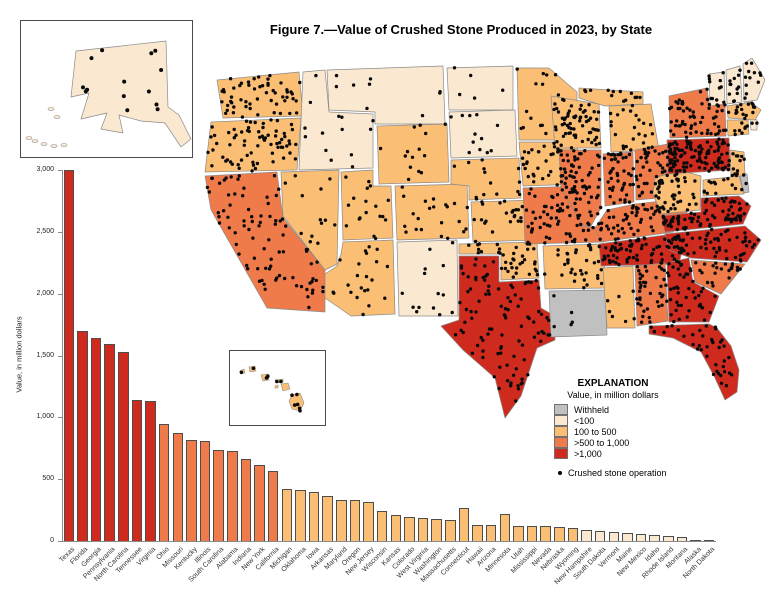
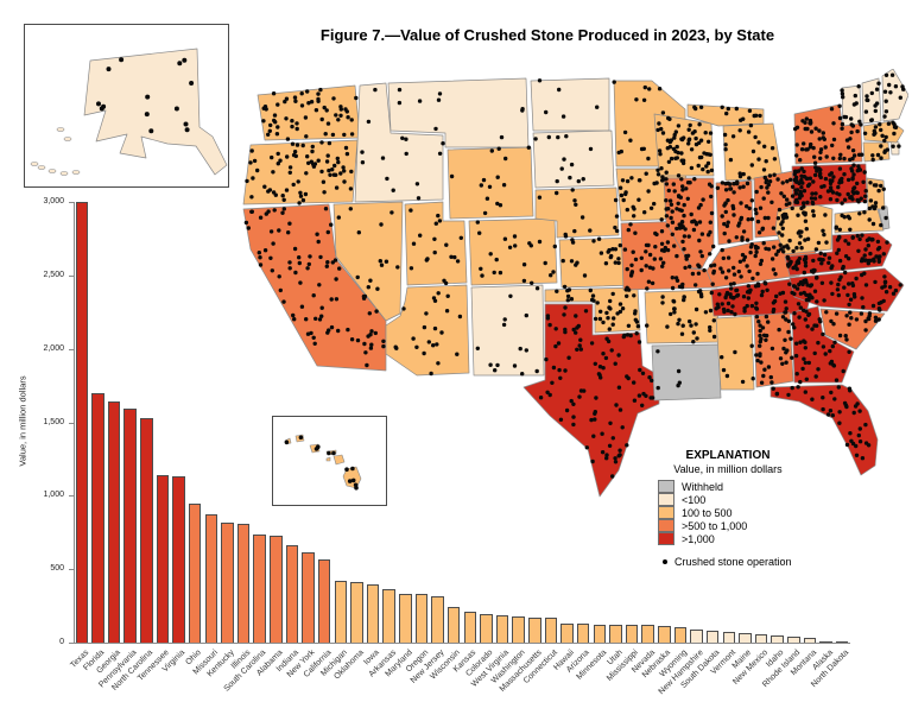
Connecticut: 270 -> 170
Minnesota: 220 -> 120
